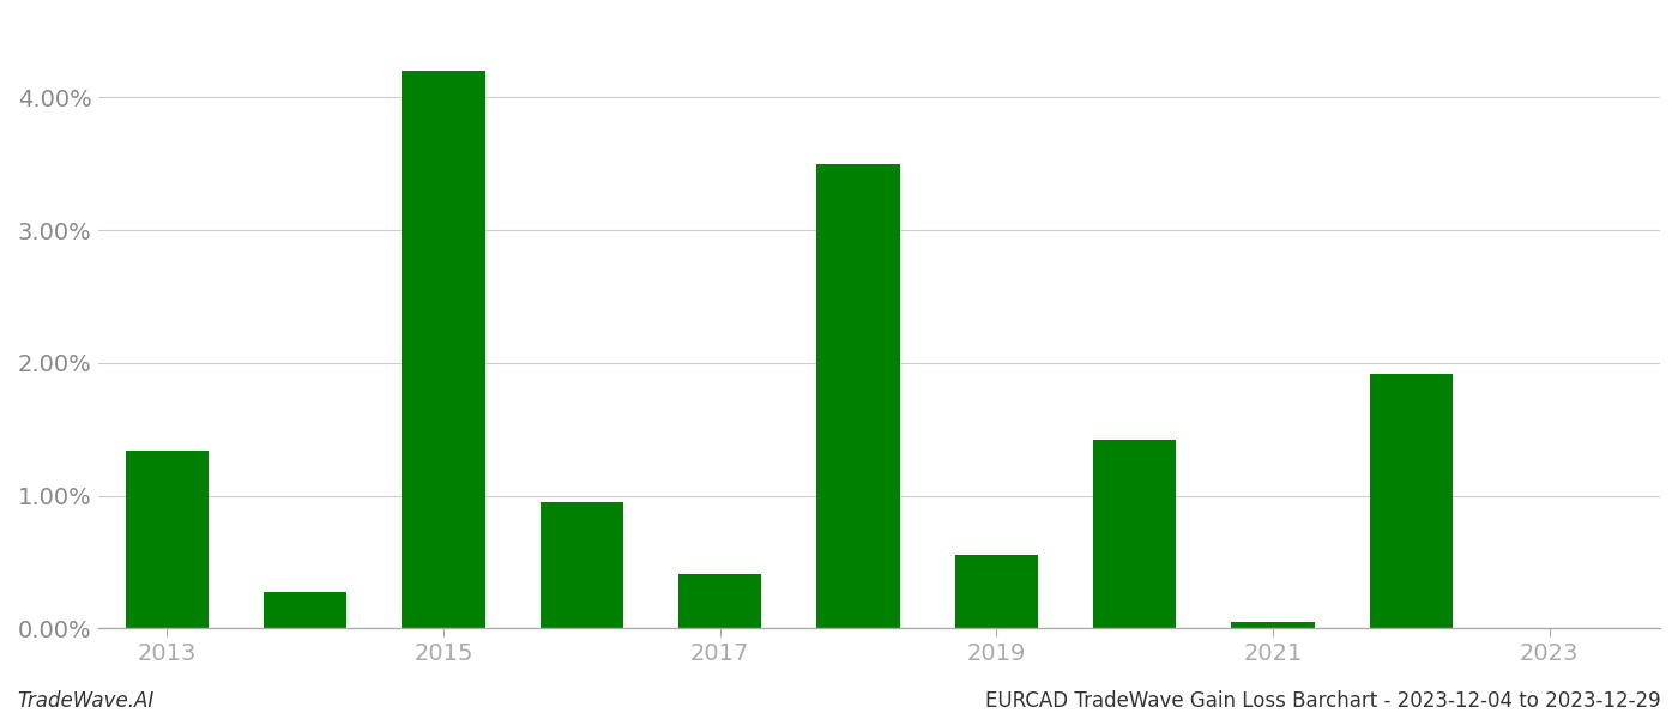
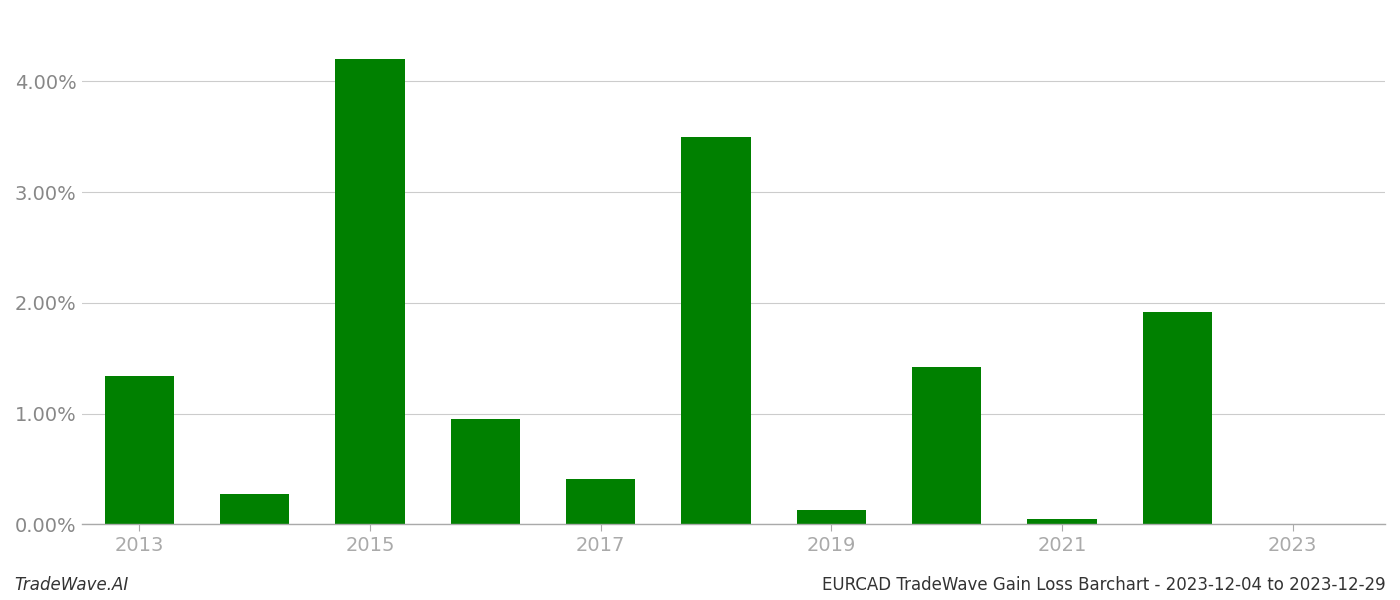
2019: 0.55% -> 0.13%
